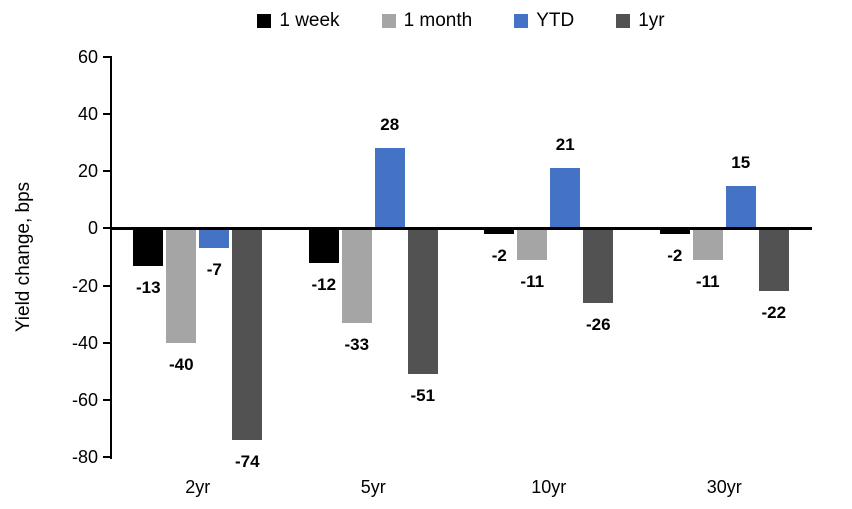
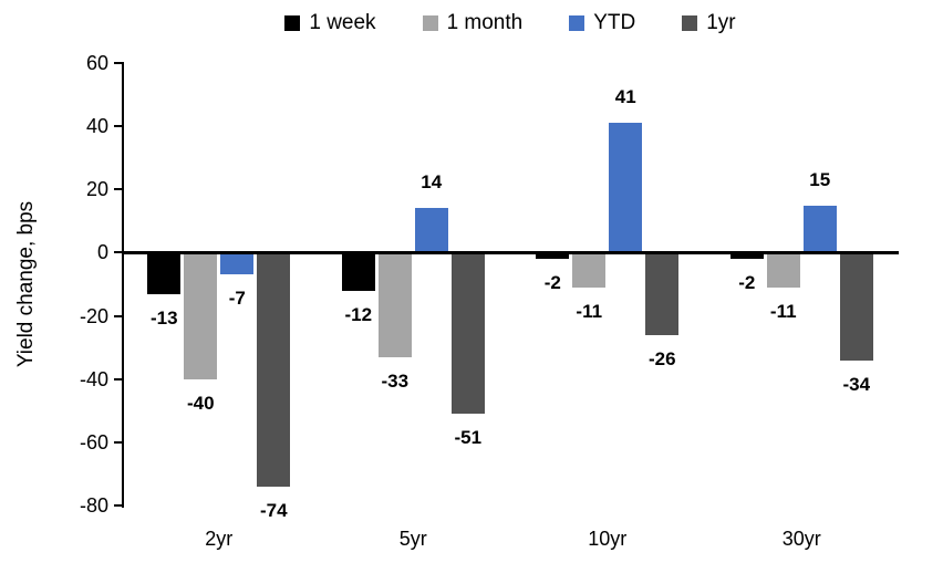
YTD/5yr: 28 -> 14
YTD/10yr: 21 -> 41
1yr/30yr: -22 -> -34
